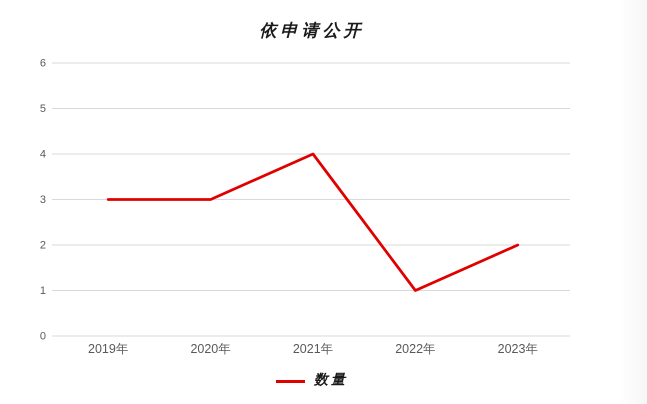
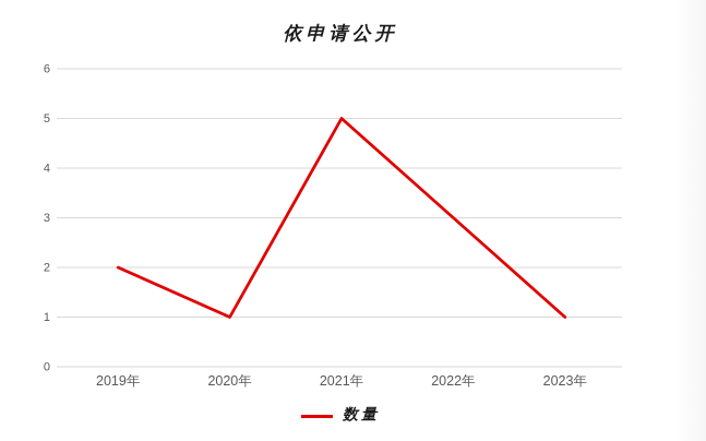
2019年: 3 -> 2
2020年: 3 -> 1
2021年: 4 -> 5
2022年: 1 -> 3
2023年: 2 -> 1
